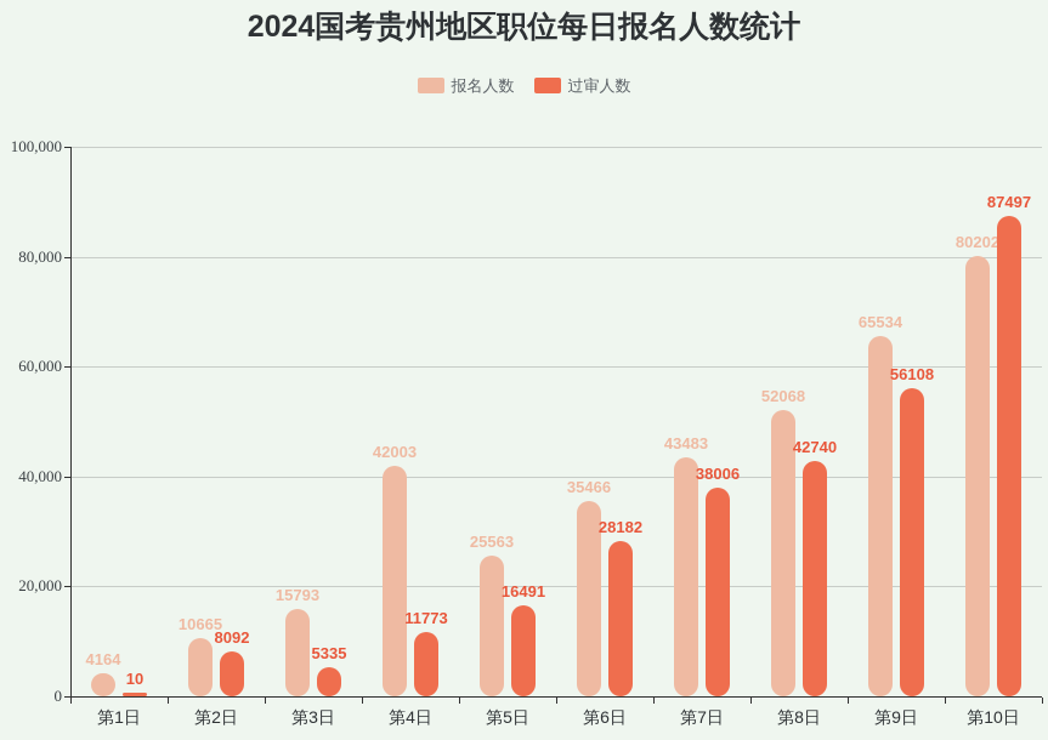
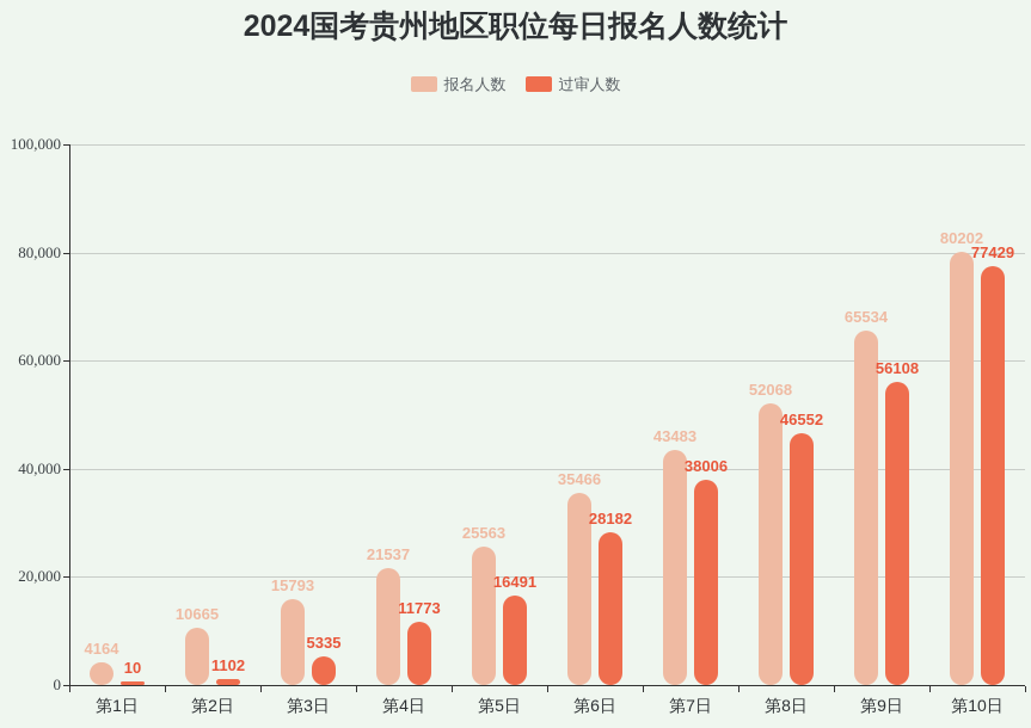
过审人数/第2日: 8092 -> 1102
报名人数/第4日: 42003 -> 21537
过审人数/第8日: 42740 -> 46552
过审人数/第10日: 87497 -> 77429
